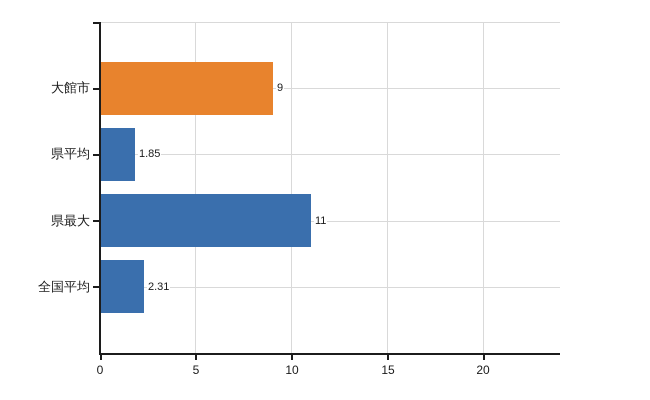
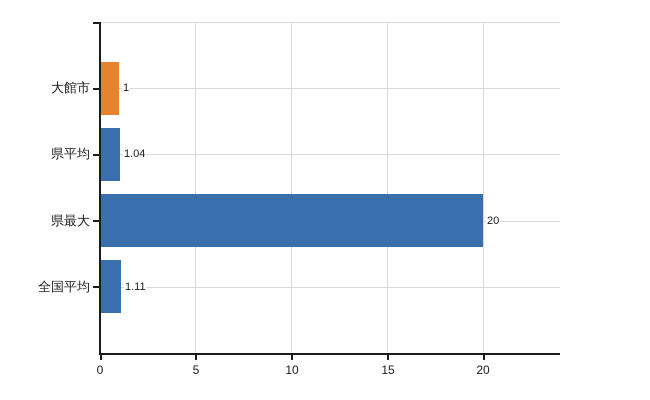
大館市: 9 -> 1
県平均: 1.85 -> 1.04
県最大: 11 -> 20
全国平均: 2.31 -> 1.11
